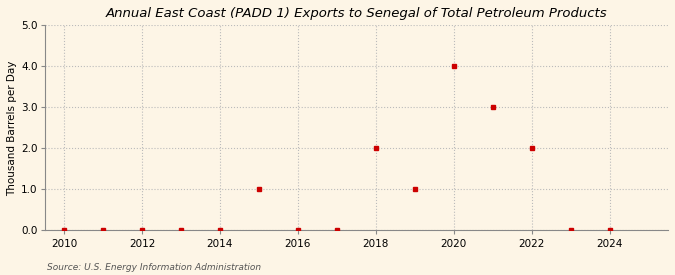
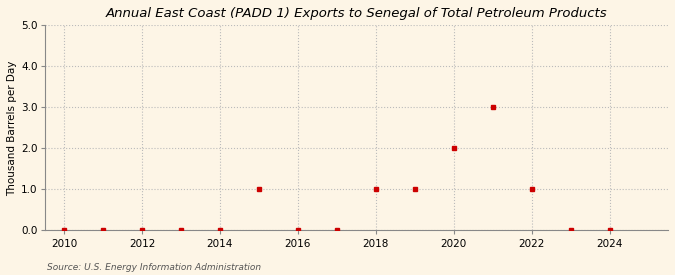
2018: 2 -> 1
2020: 4 -> 2
2022: 2 -> 1
